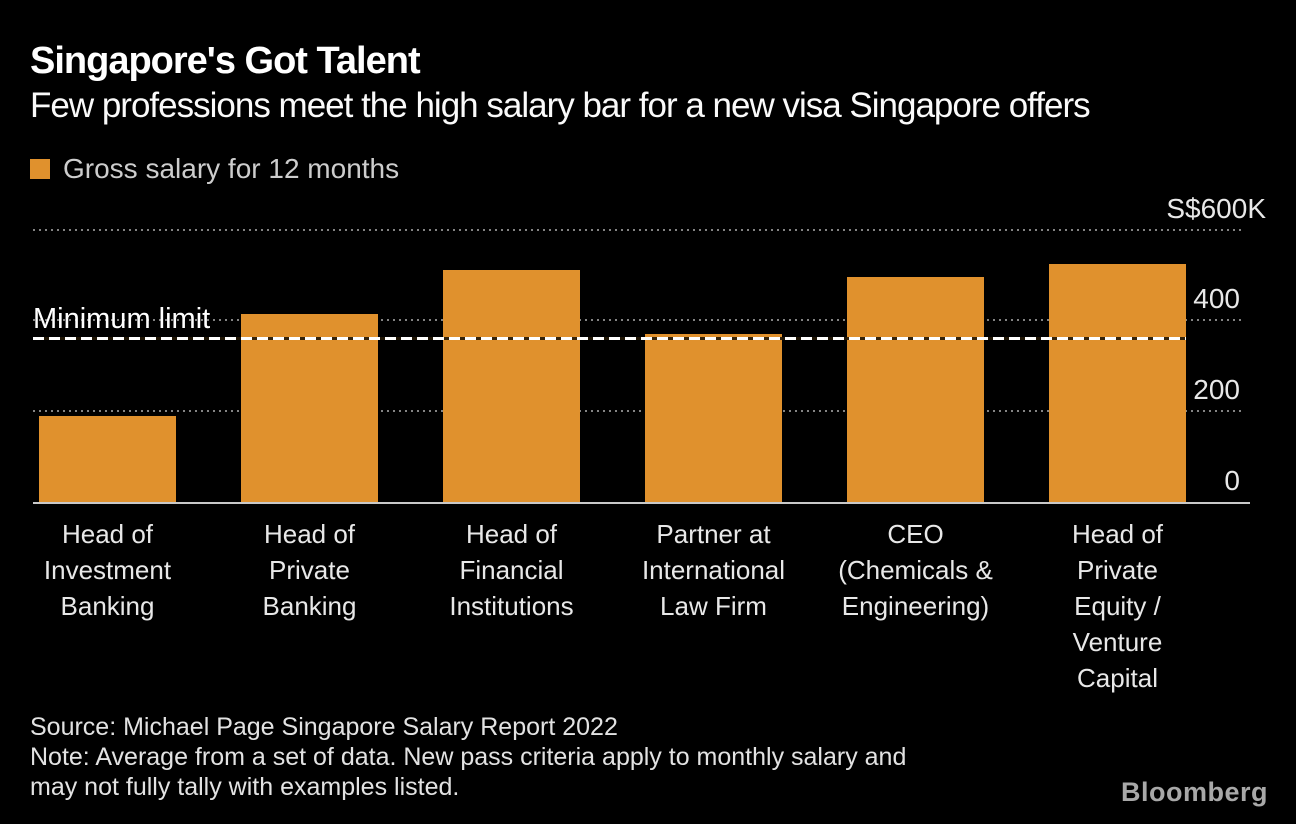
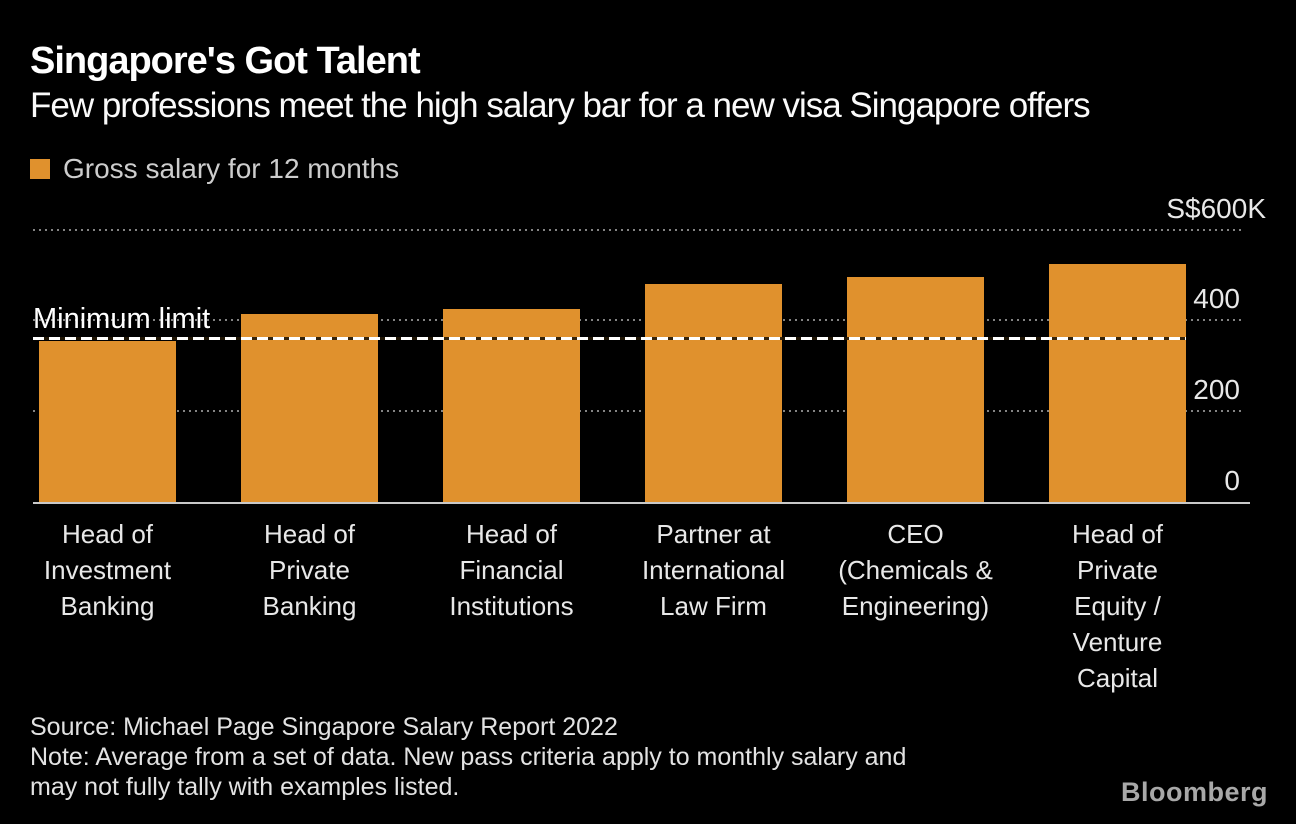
Head of Investment Banking: 190 -> 360
Head of Financial Institutions: 510 -> 420
Partner at International Law Firm: 370 -> 480
